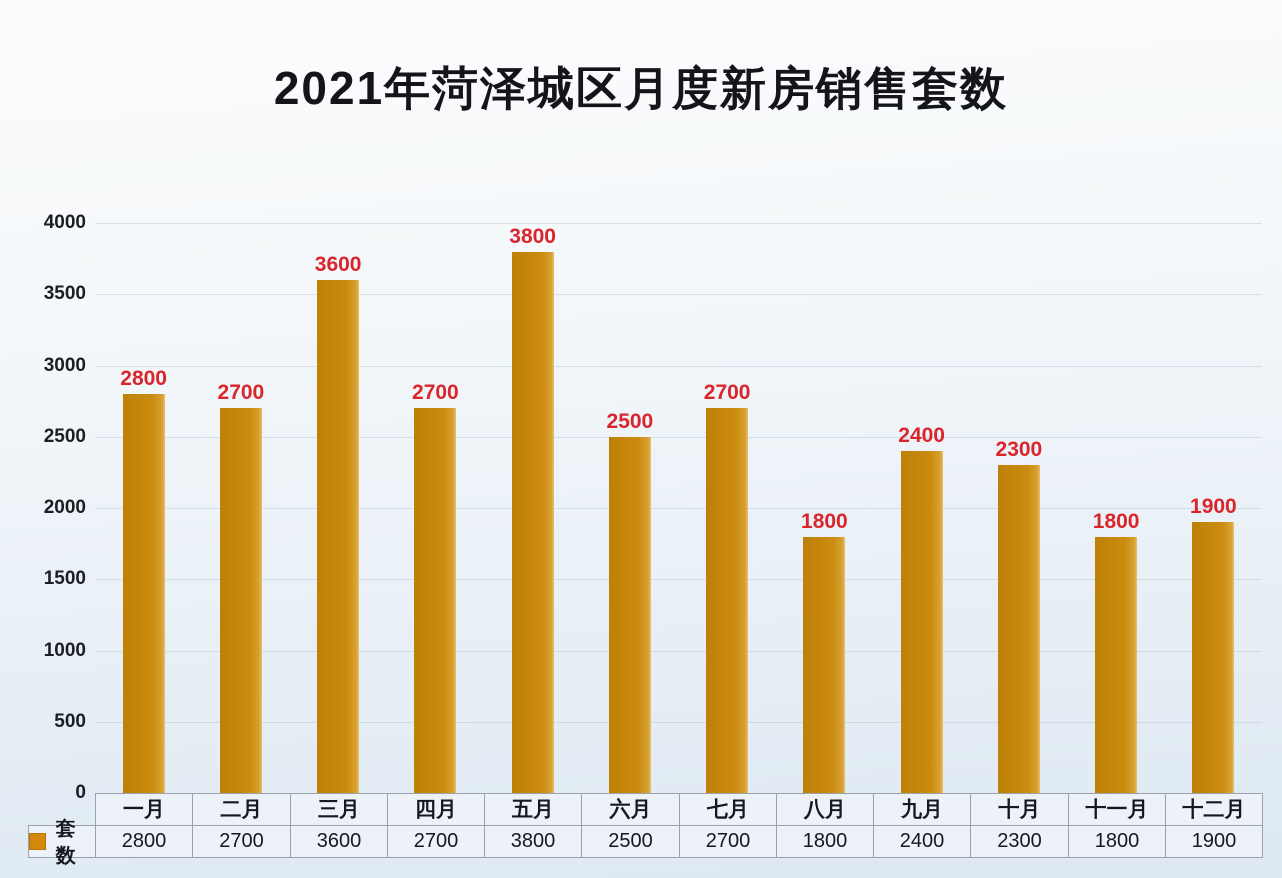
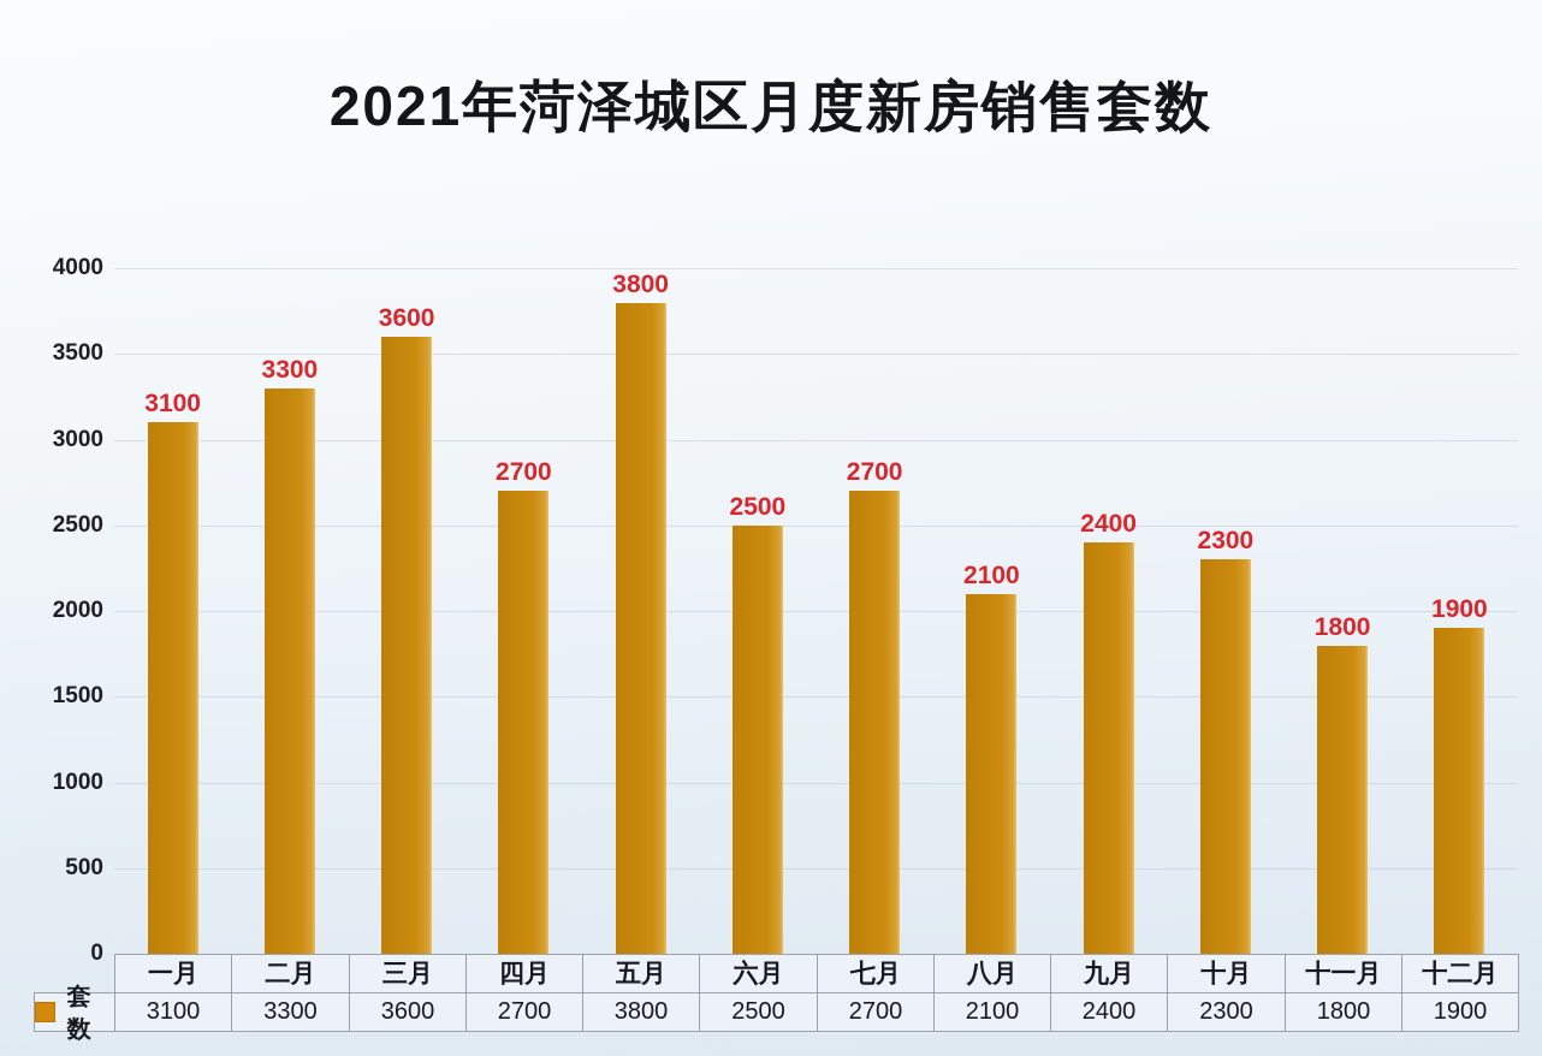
一月: 2800 -> 3100
二月: 2700 -> 3300
八月: 1800 -> 2100
